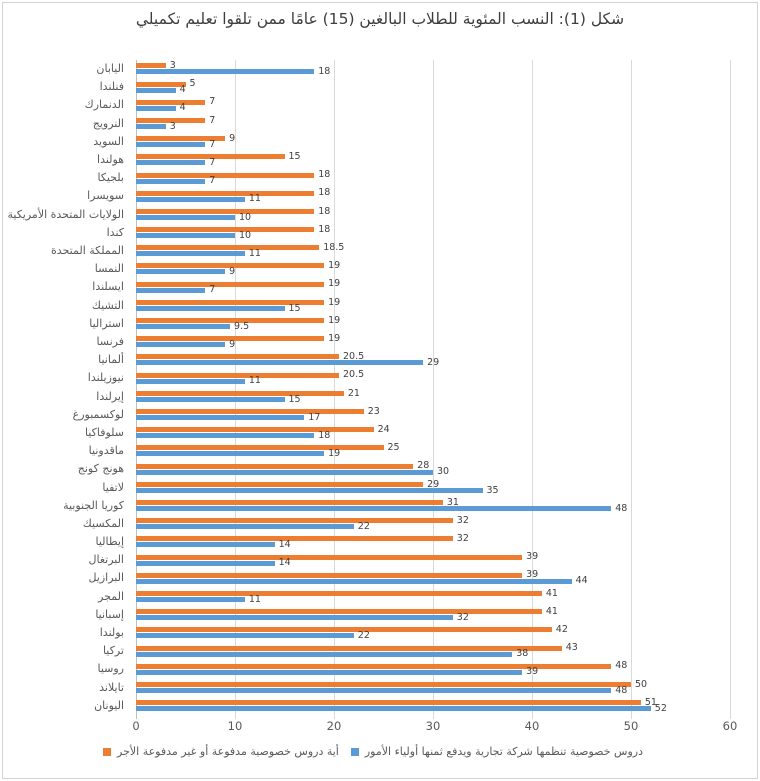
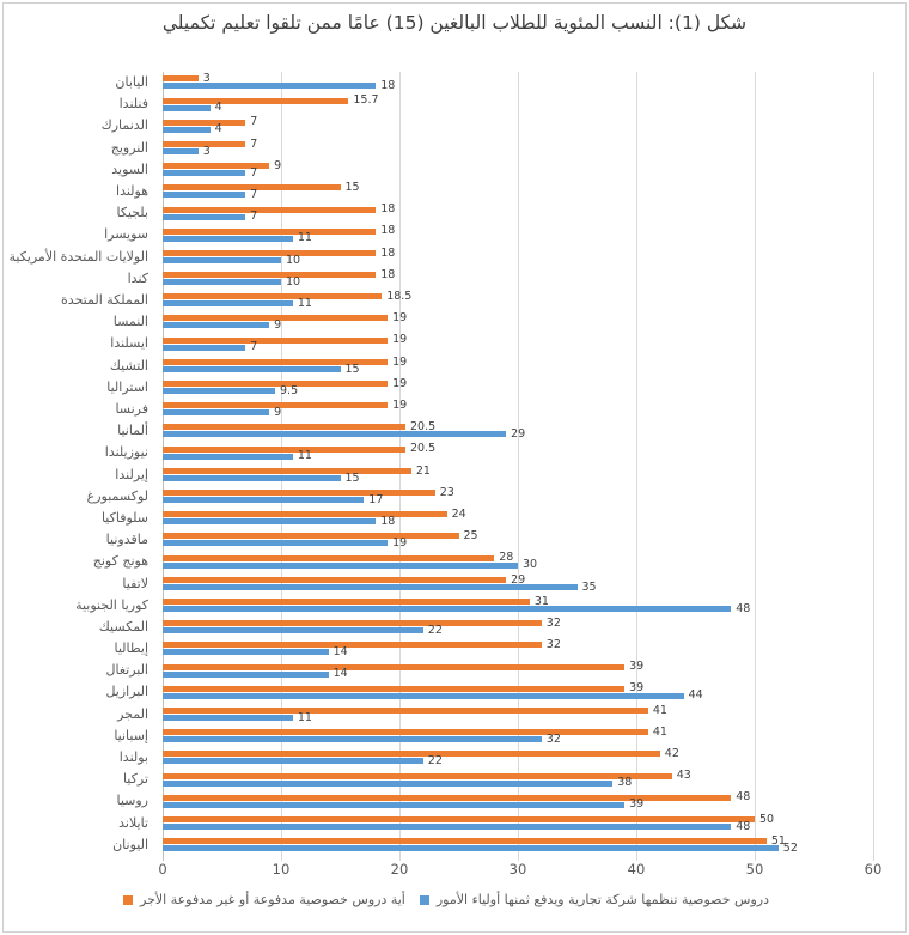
أية دروس خصوصية مدفوعة أو غير مدفوعة الأجر/فنلندا: 5 -> 15.7
